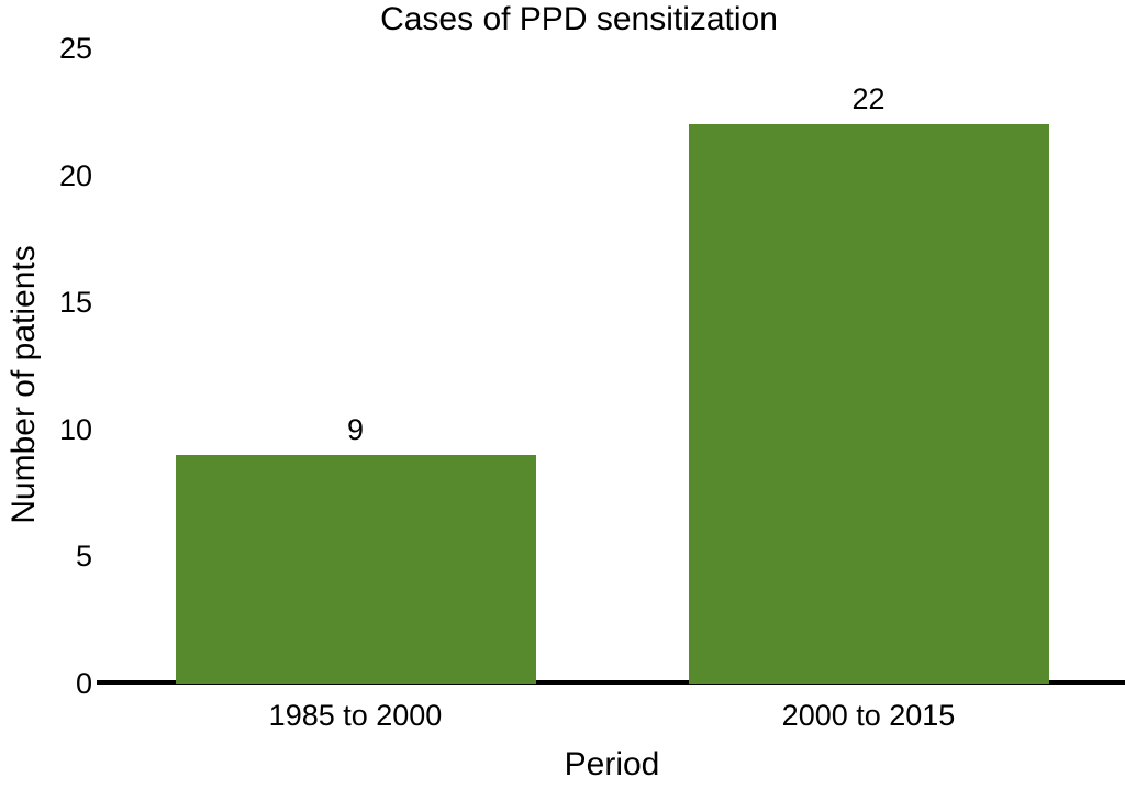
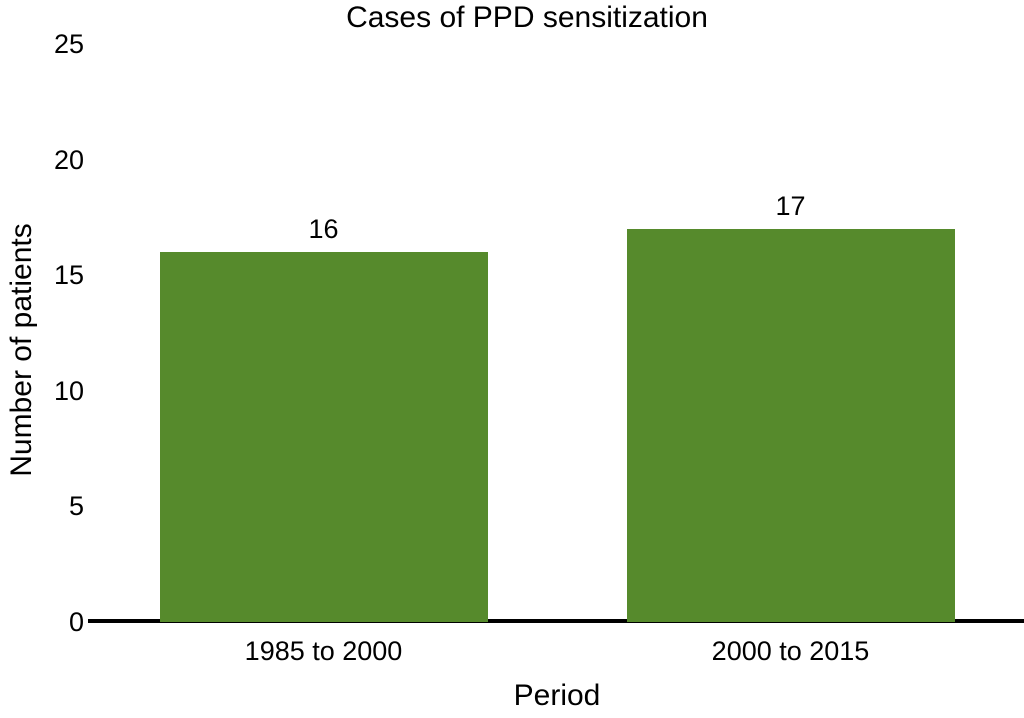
1985 to 2000: 9 -> 16
2000 to 2015: 22 -> 17
